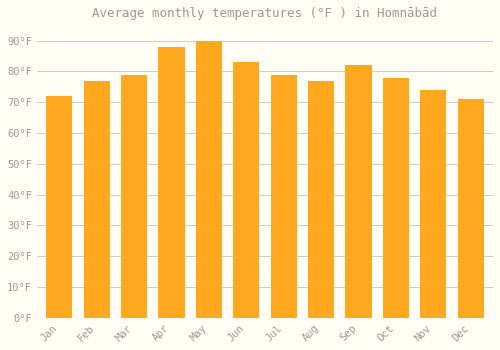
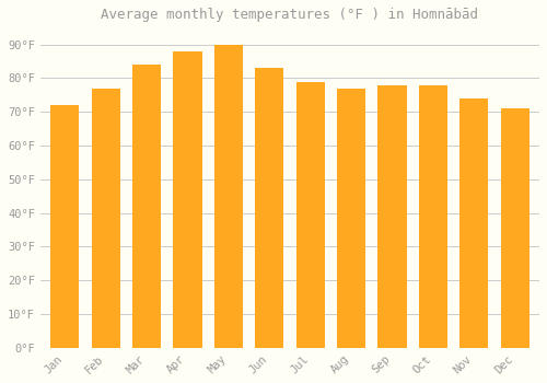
Mar: 79°F -> 84°F
Sep: 82°F -> 78°F
